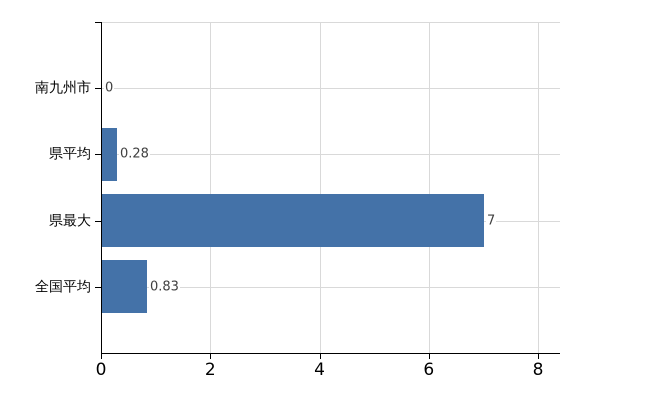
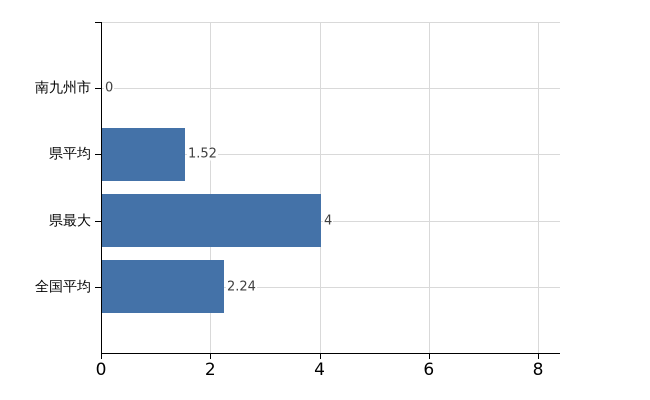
県平均: 0.28 -> 1.52
県最大: 7 -> 4
全国平均: 0.83 -> 2.24
